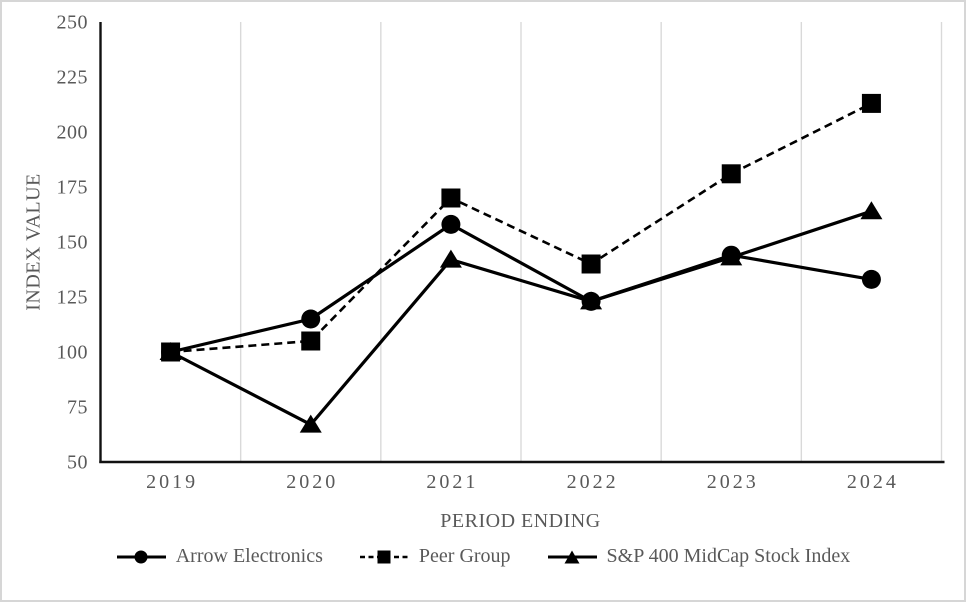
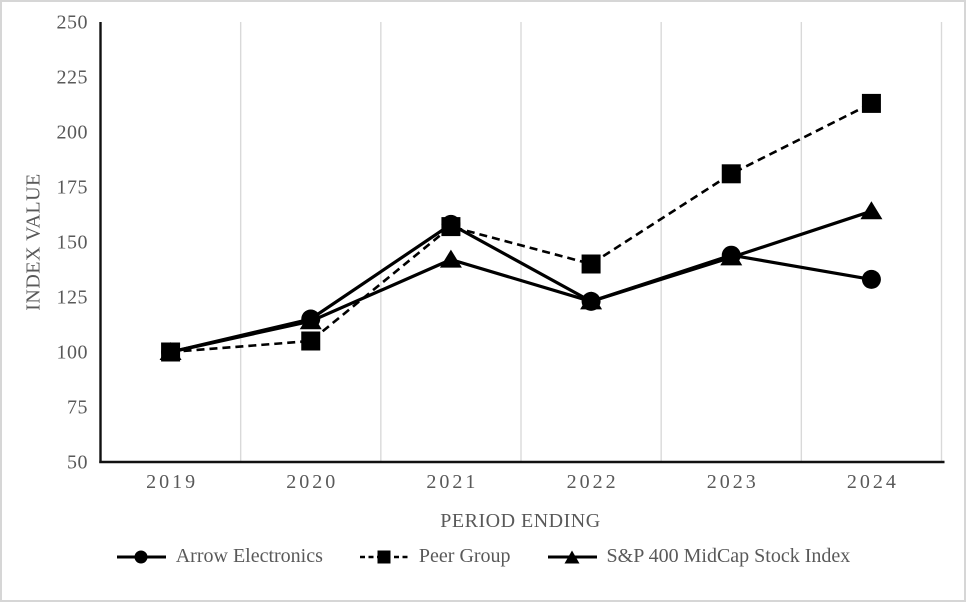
S&P 400 MidCap Stock Index/2020: 67 -> 114
Peer Group/2021: 170 -> 157
